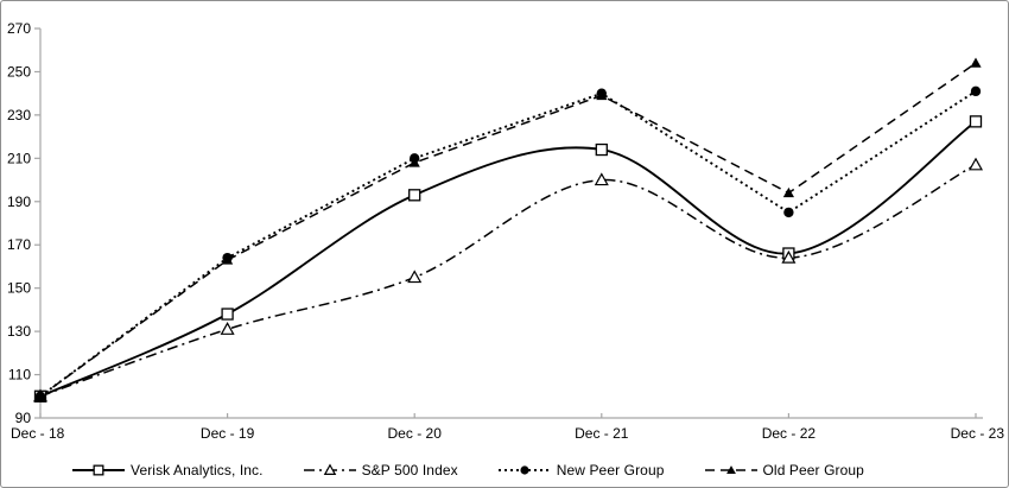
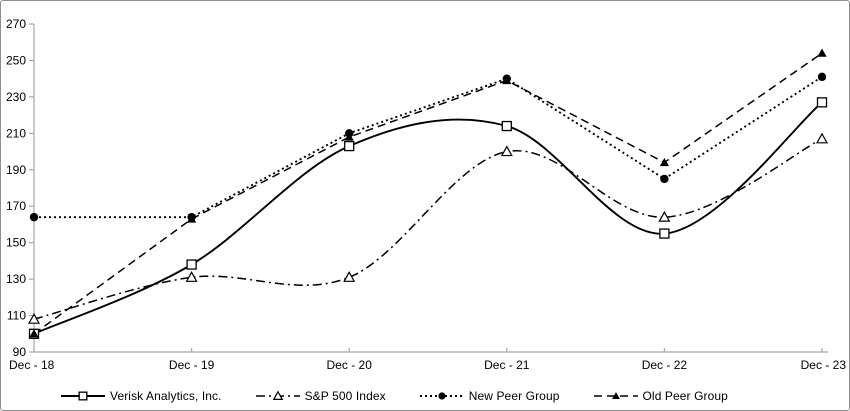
S&P 500 Index/Dec - 18: 100 -> 108
New Peer Group/Dec - 18: 100 -> 164
Verisk Analytics, Inc./Dec - 20: 193 -> 203
S&P 500 Index/Dec - 20: 155 -> 131
Verisk Analytics, Inc./Dec - 22: 166 -> 155
